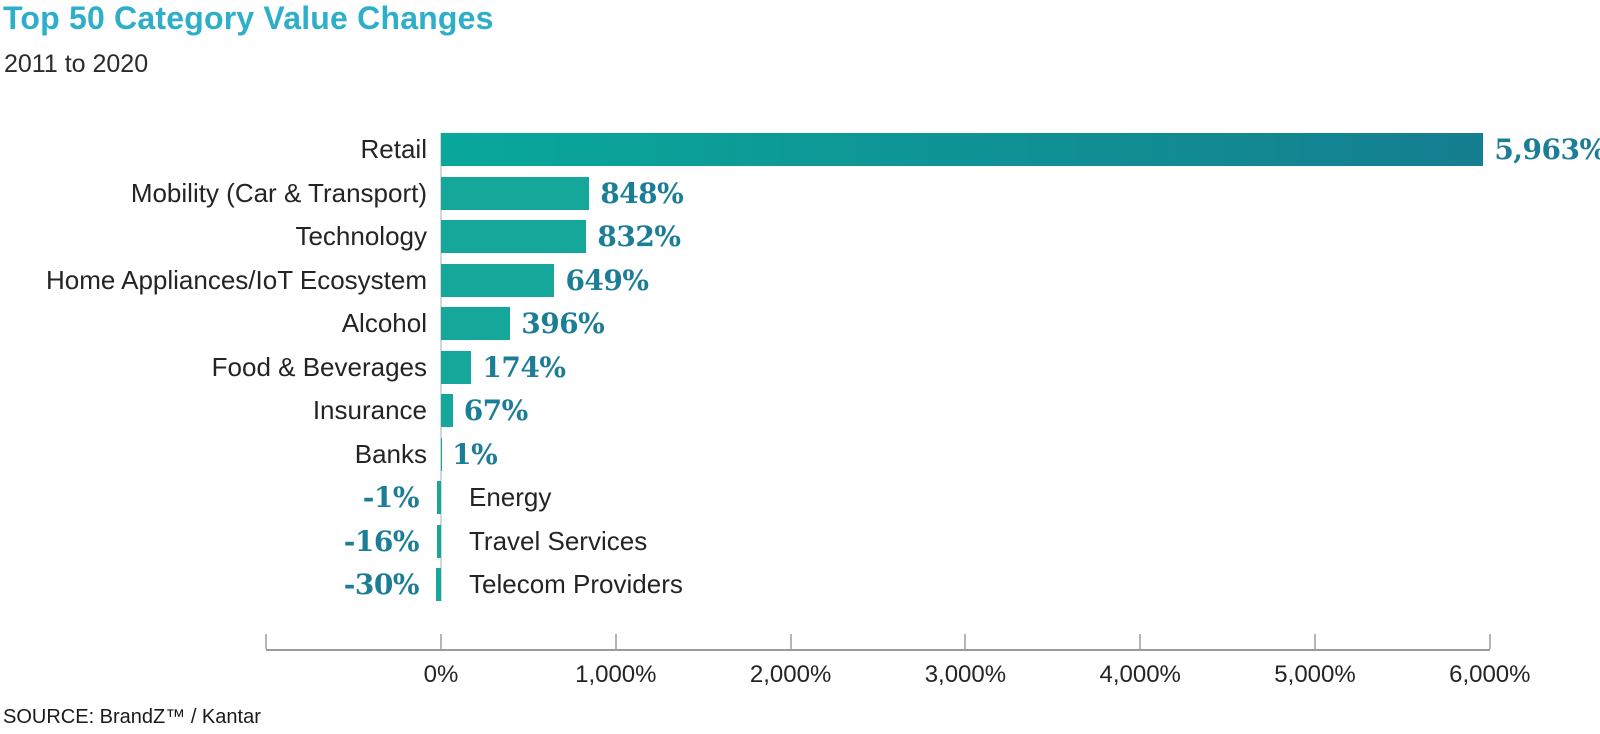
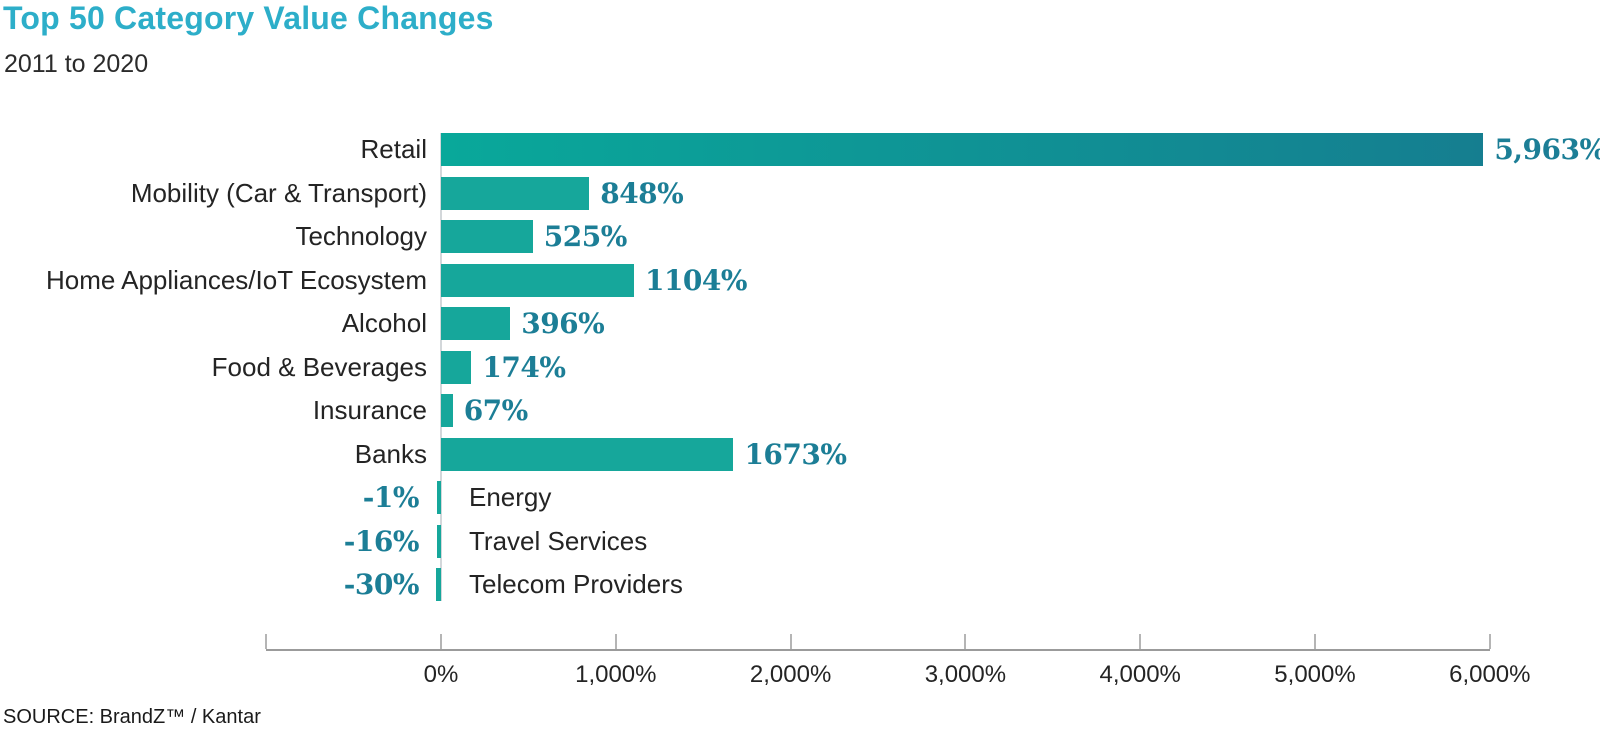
Technology: 832% -> 525%
Home Appliances/IoT Ecosystem: 649% -> 1104%
Banks: 1% -> 1673%
